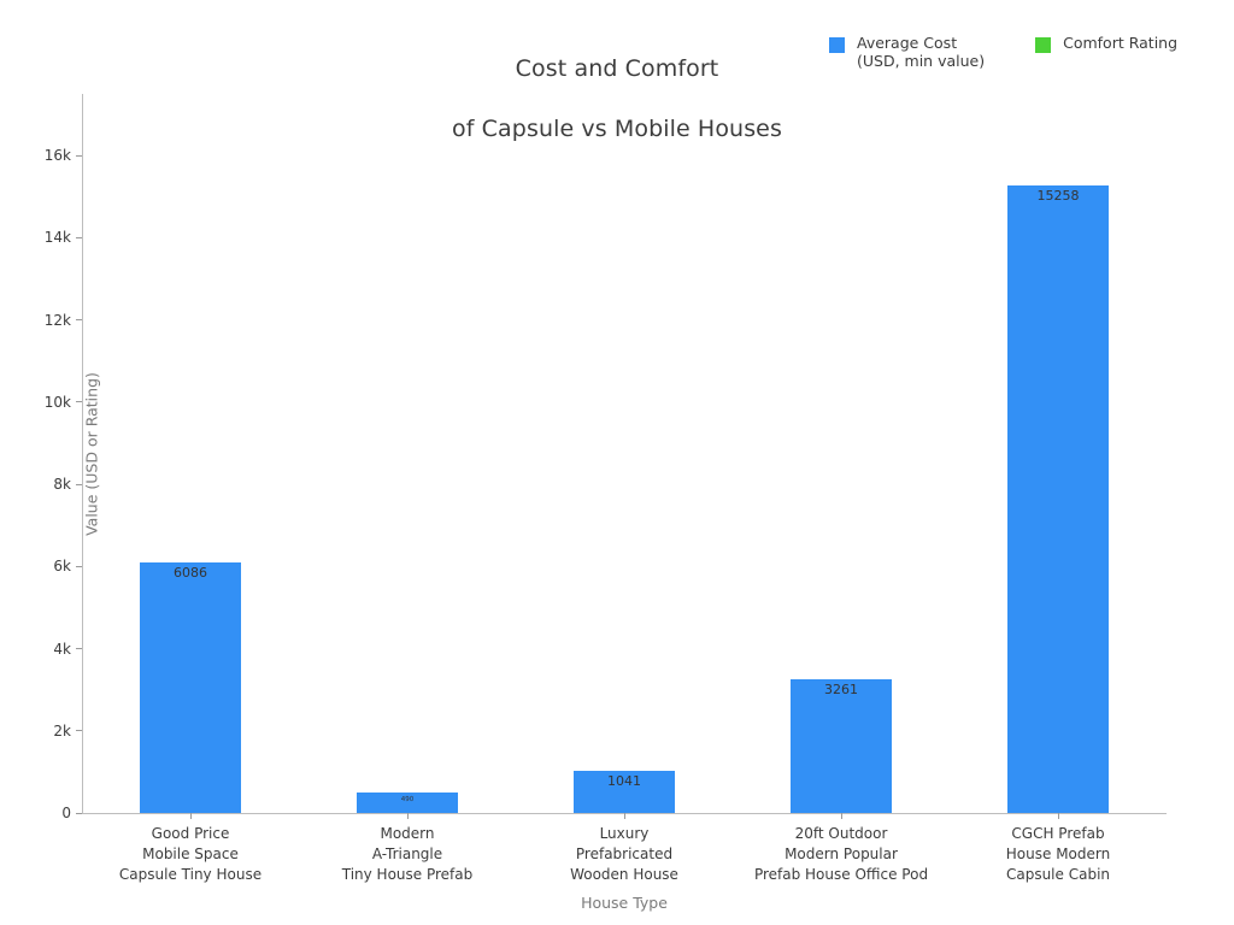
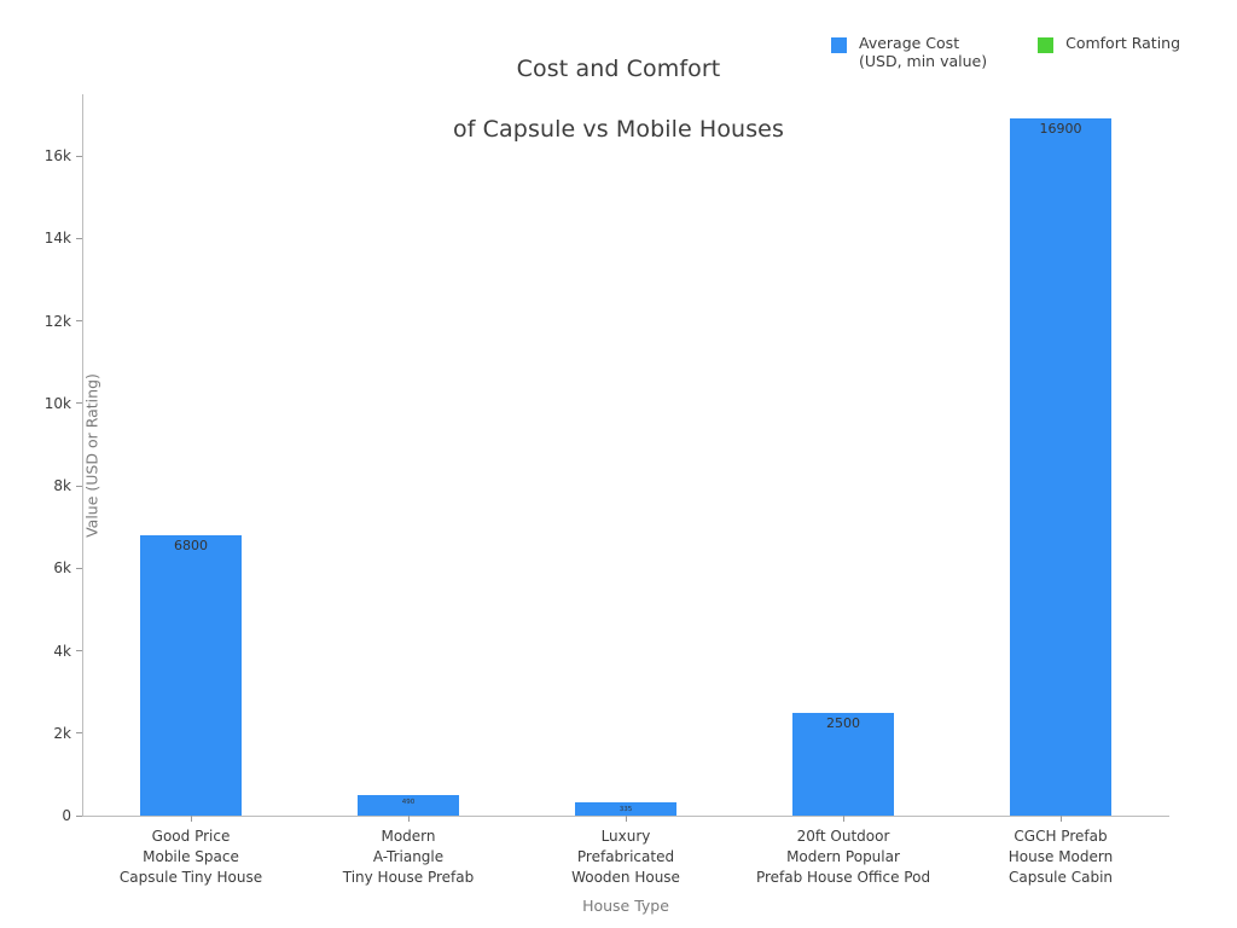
Average Cost (USD, min value)/Good Price Mobile Space Capsule Tiny House: 6086 -> 6800
Average Cost (USD, min value)/Luxury Prefabricated Wooden House: 1041 -> 335
Average Cost (USD, min value)/20ft Outdoor Modern Popular Prefab House Office Pod: 3261 -> 2500
Average Cost (USD, min value)/CGCH Prefab House Modern Capsule Cabin: 15258 -> 16900
